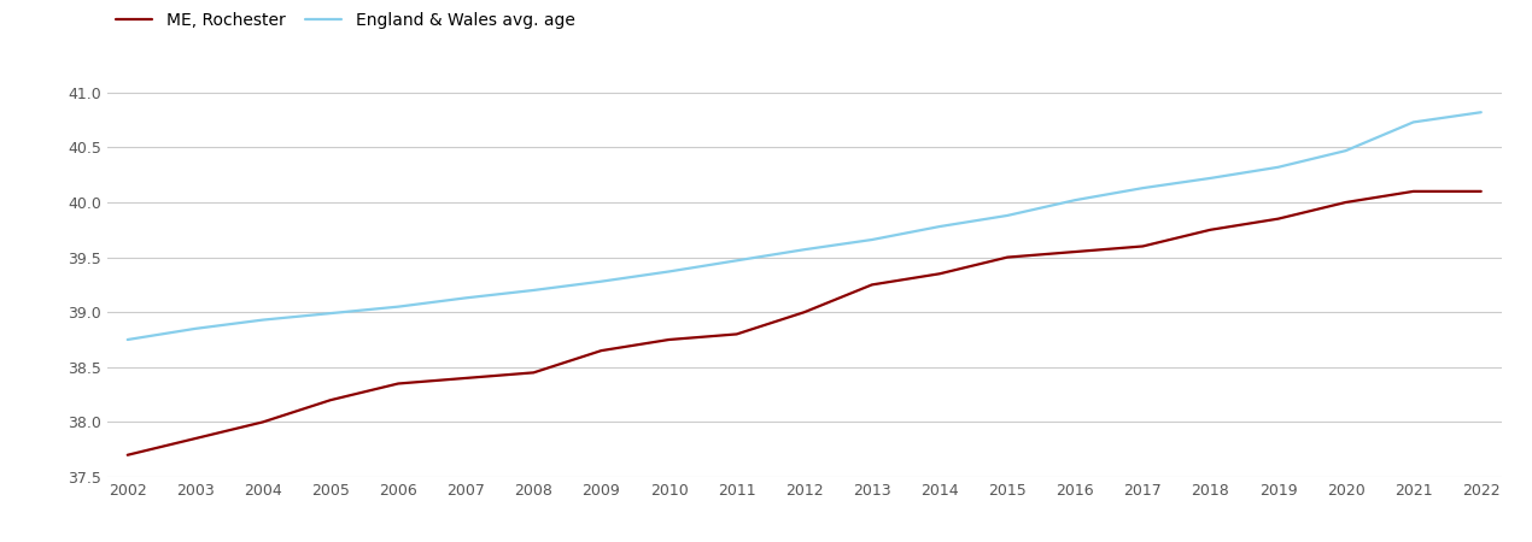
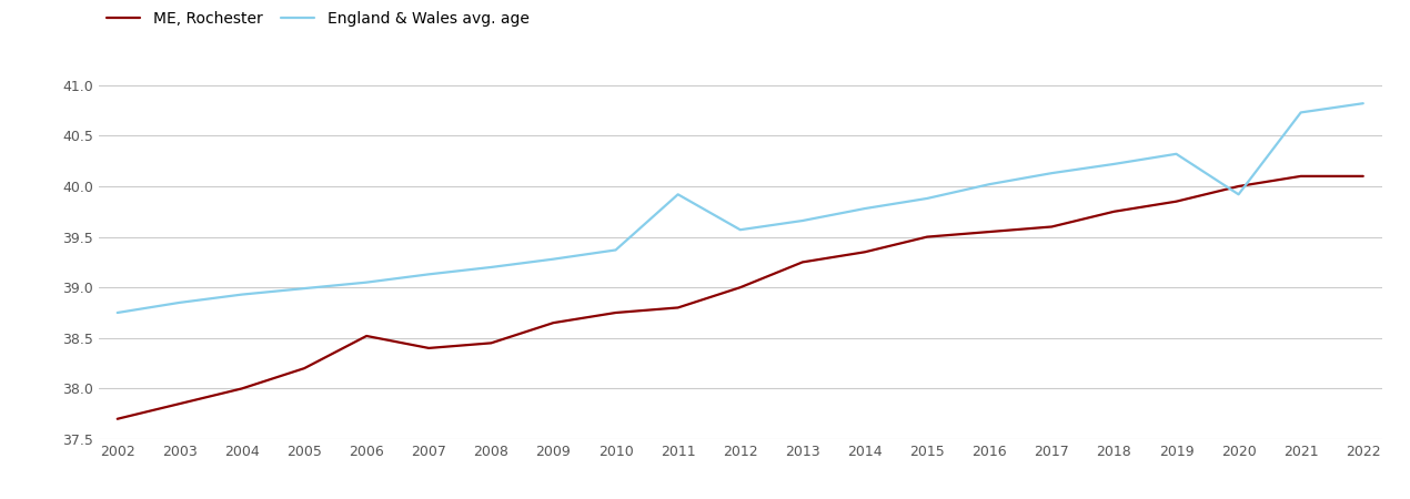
ME, Rochester/2006: 38.35 -> 38.52
England & Wales avg. age/2011: 39.47 -> 39.92
England & Wales avg. age/2020: 40.47 -> 39.92
